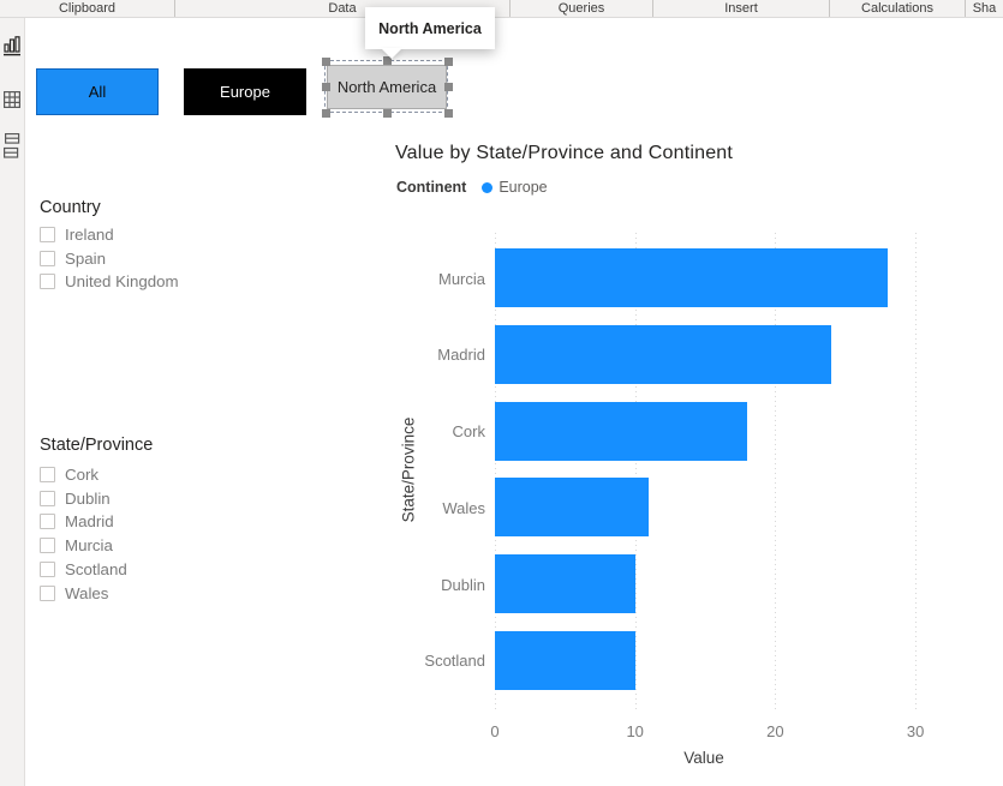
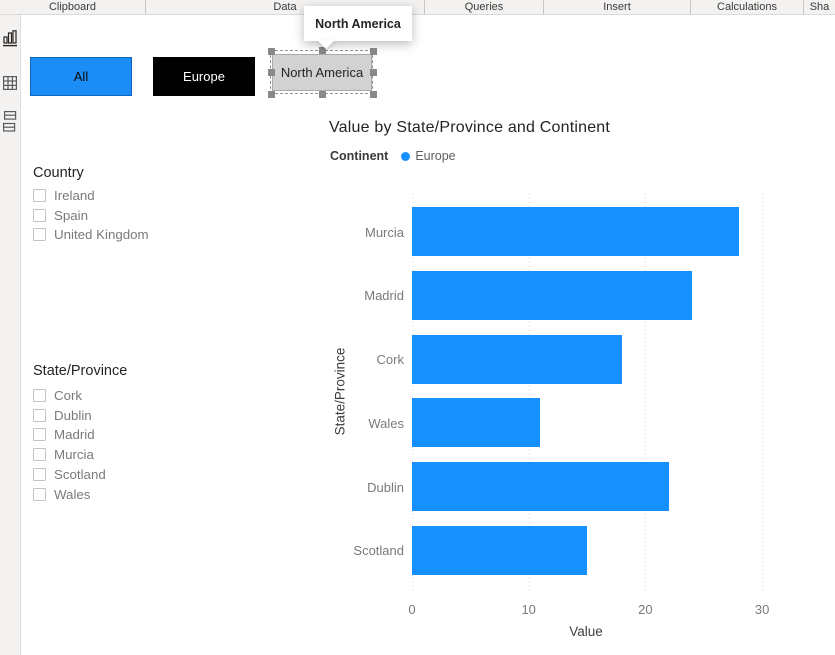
Dublin: 10 -> 22
Scotland: 10 -> 15
